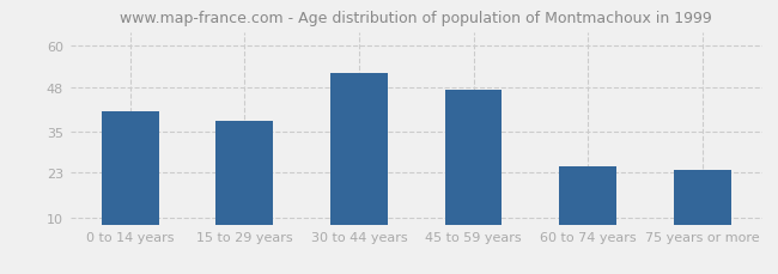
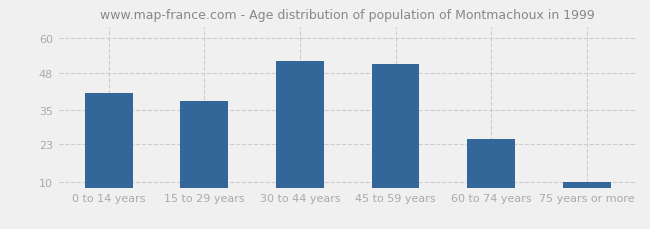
45 to 59 years: 47 -> 51
75 years or more: 24 -> 10
